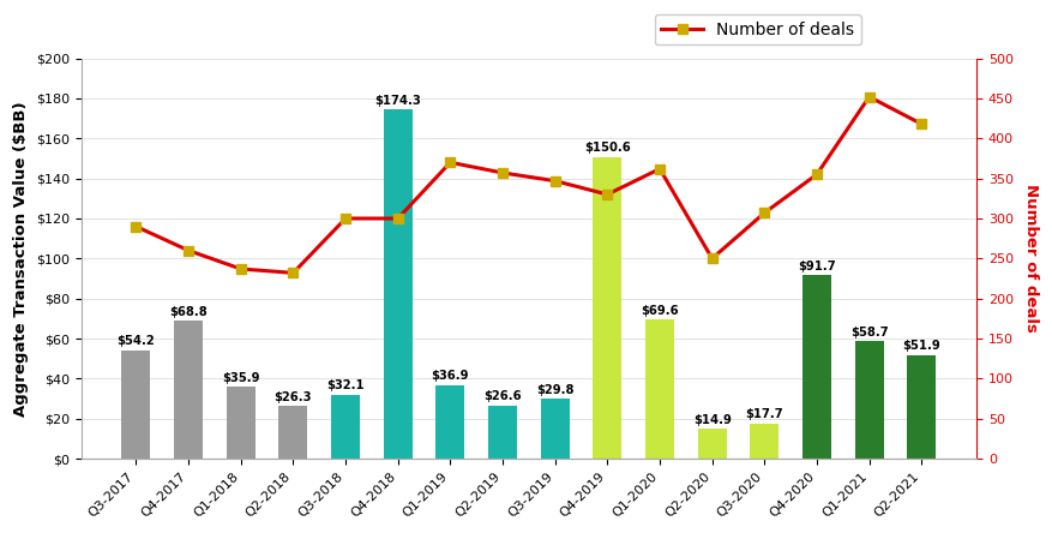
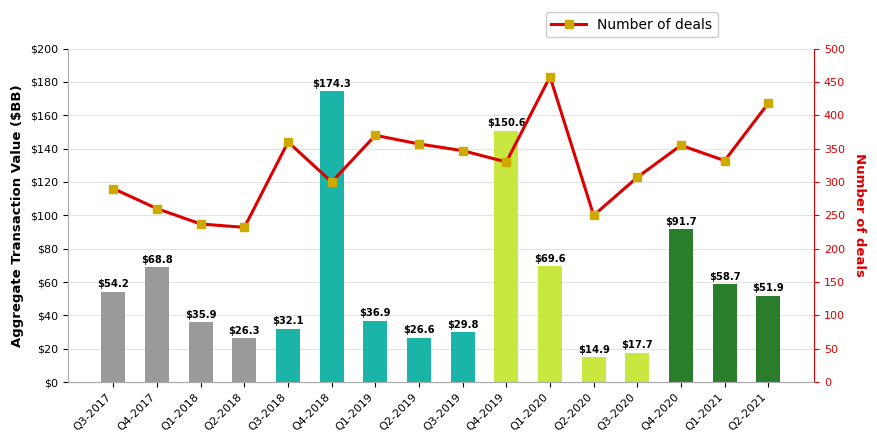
Number of deals/Q3-2018: 300 -> 360
Number of deals/Q1-2020: 362 -> 458
Number of deals/Q1-2021: 452 -> 332
